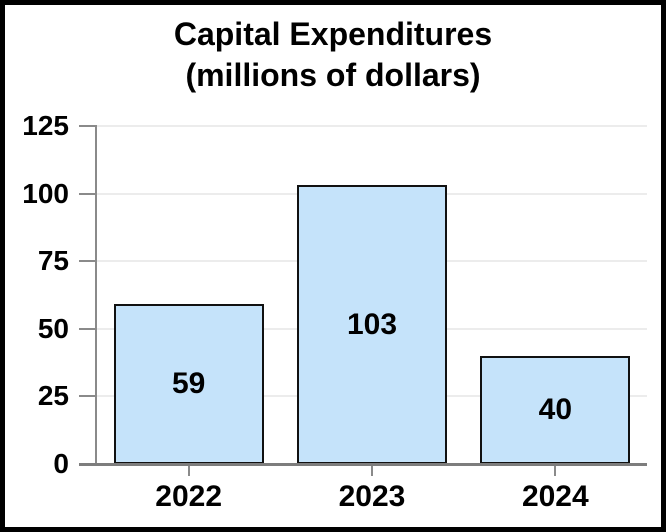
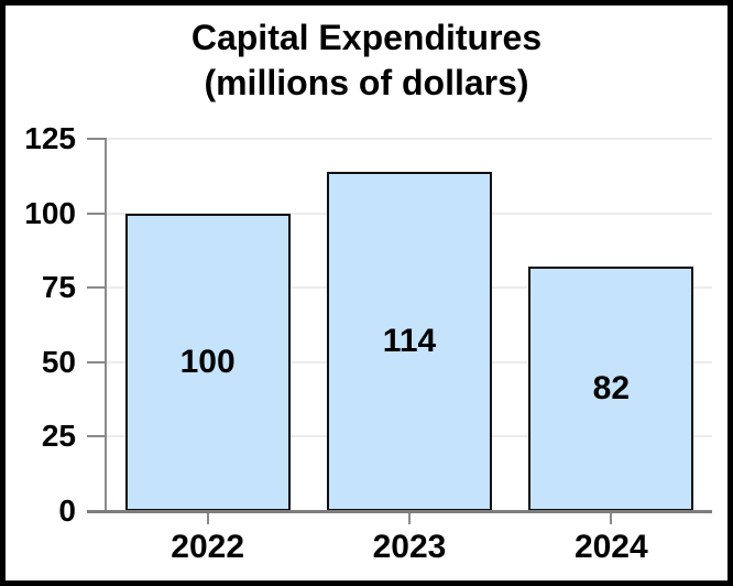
2022: 59 -> 100
2023: 103 -> 114
2024: 40 -> 82
